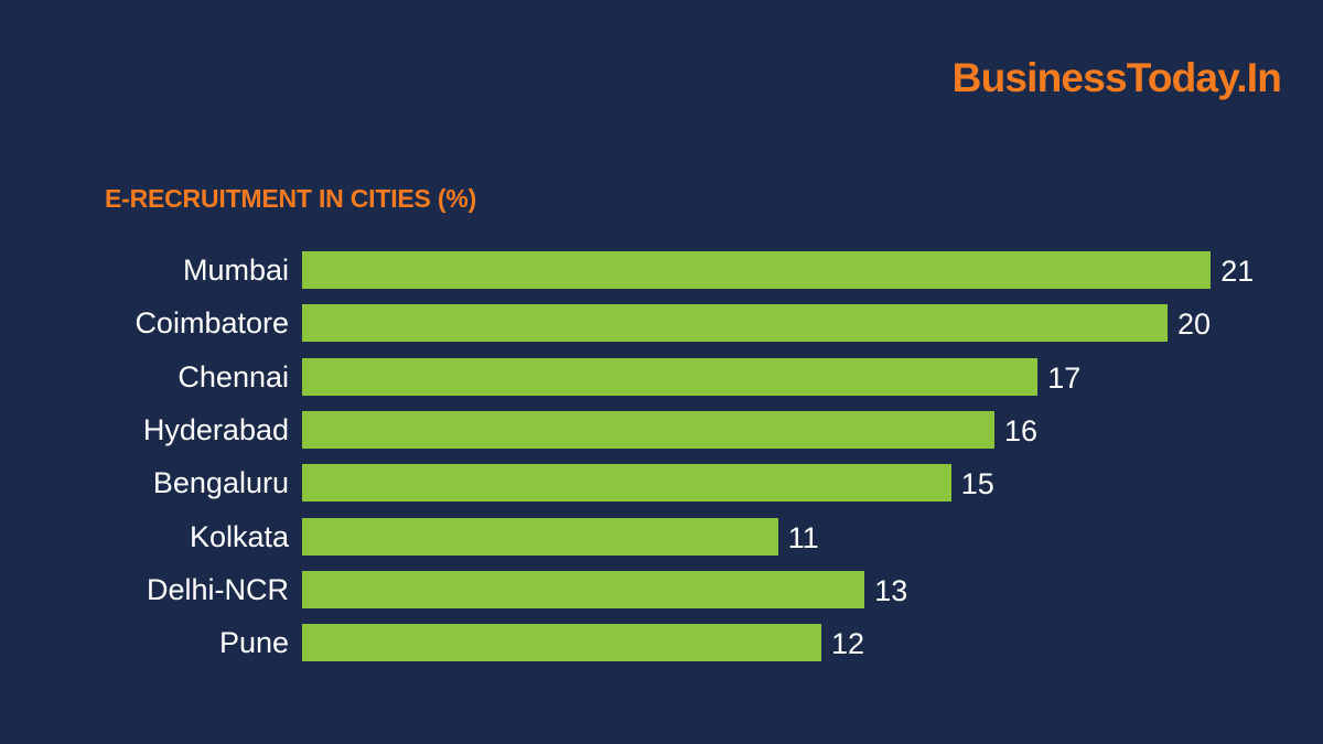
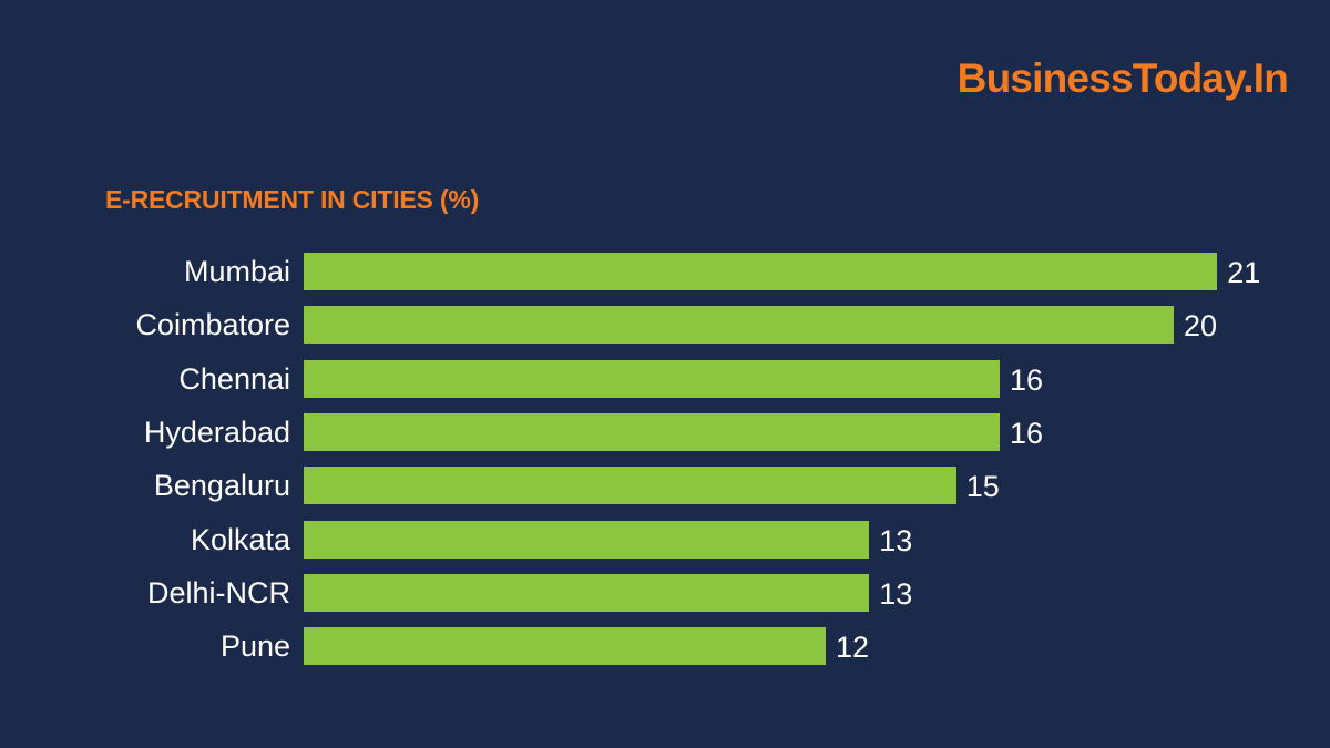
Chennai: 17 -> 16
Kolkata: 11 -> 13
